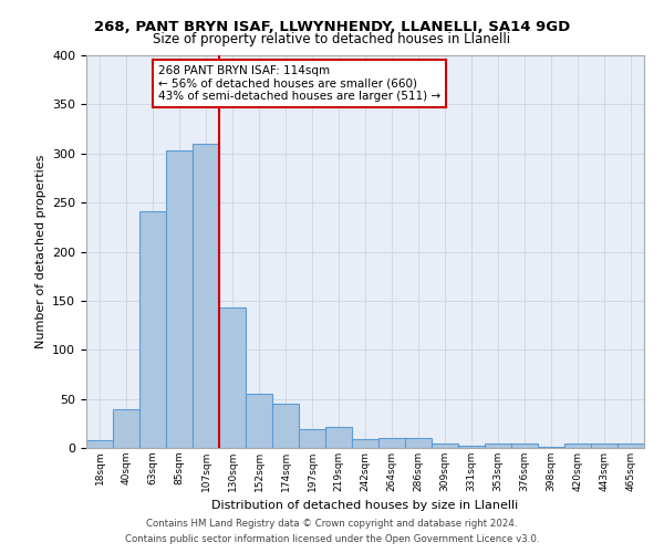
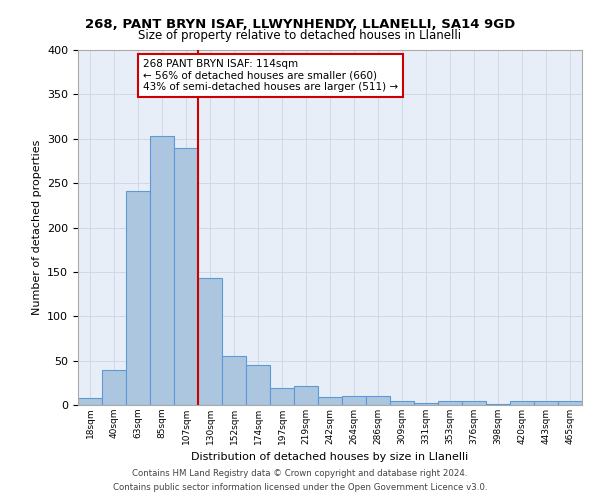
107sqm: 310 -> 290
